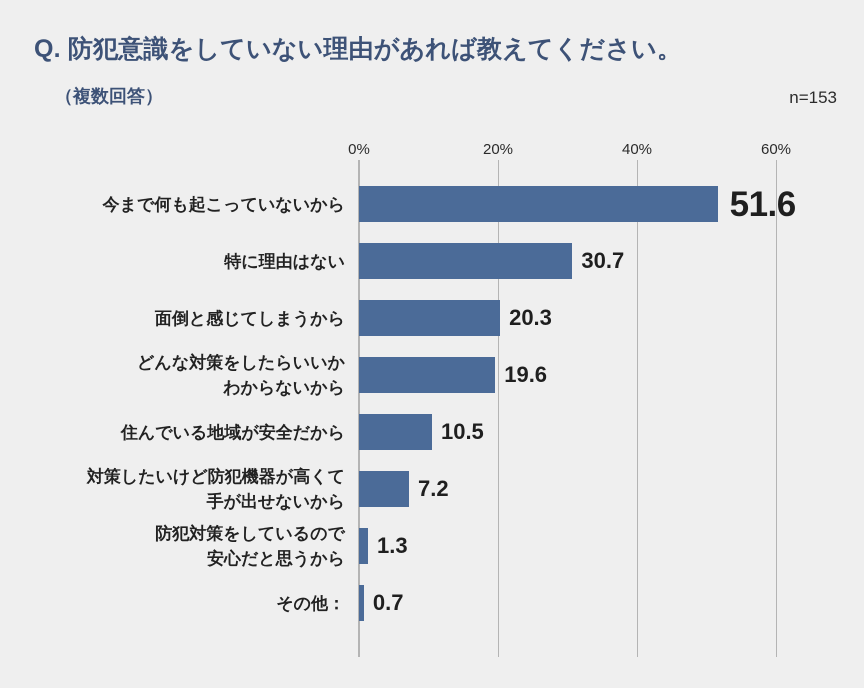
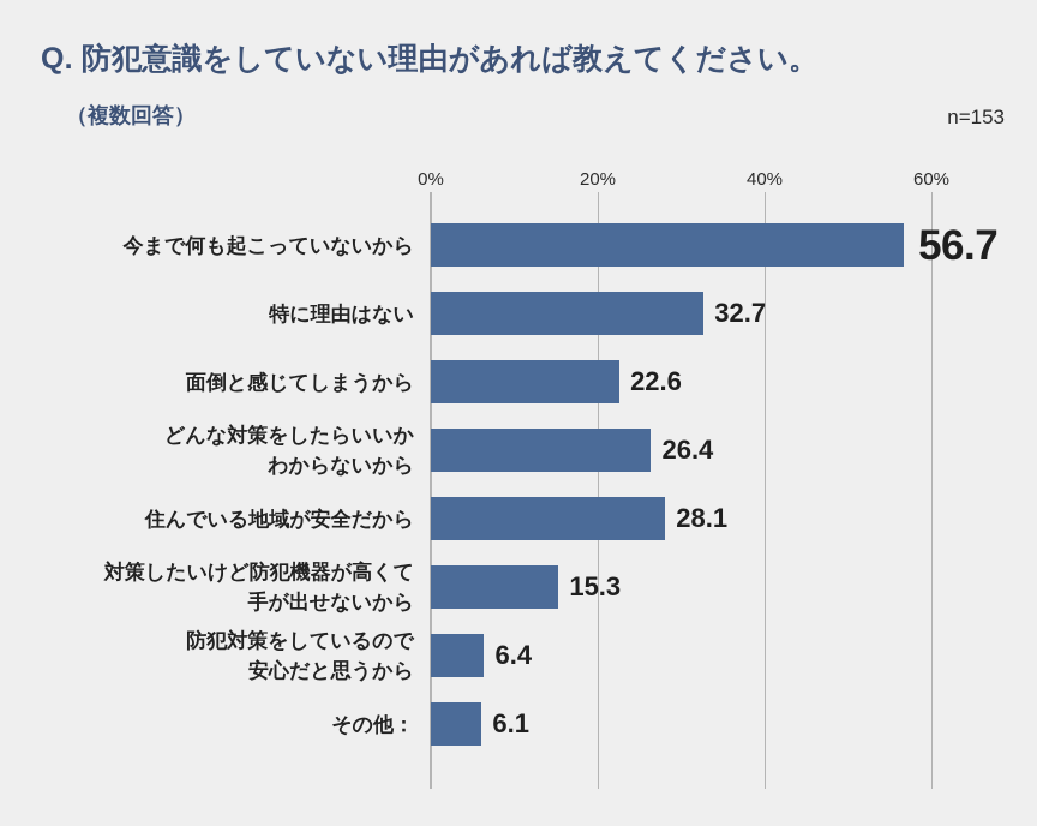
今まで何も起こっていないから: 51.6 -> 56.7
特に理由はない: 30.7 -> 32.7
面倒と感じてしまうから: 20.3 -> 22.6
どんな対策をしたらいいか わからないから: 19.6 -> 26.4
住んでいる地域が安全だから: 10.5 -> 28.1
対策したいけど防犯機器が高くて 手が出せないから: 7.2 -> 15.3
防犯対策をしているので 安心だと思うから: 1.3 -> 6.4
その他：: 0.7 -> 6.1
